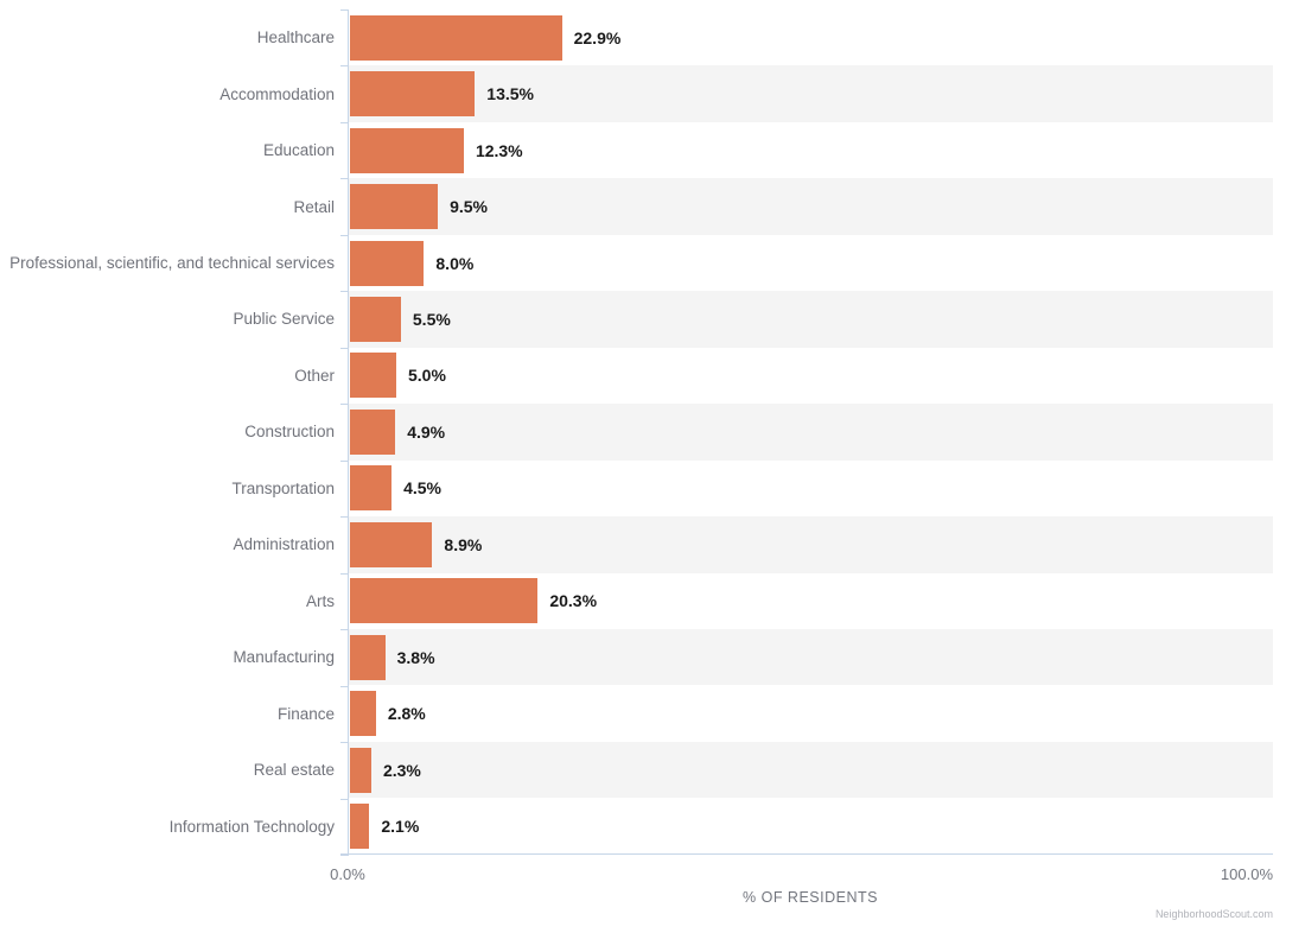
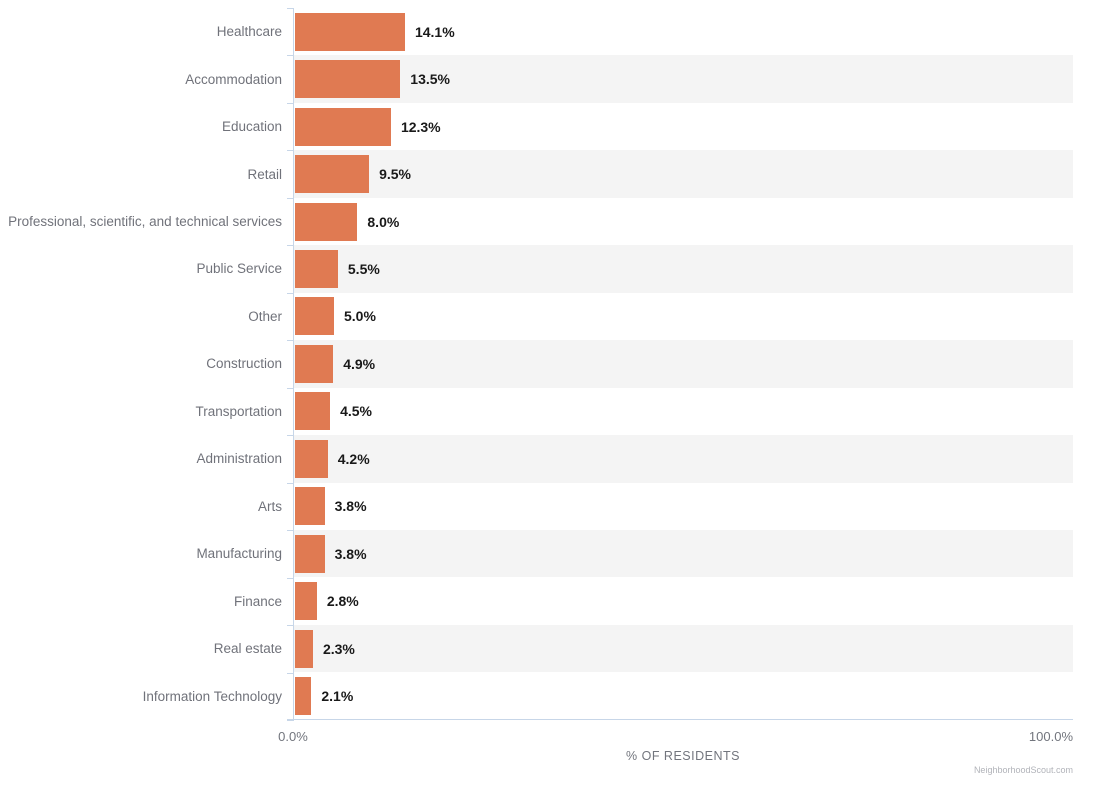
Healthcare: 22.9% -> 14.1%
Administration: 8.9% -> 4.2%
Arts: 20.3% -> 3.8%
